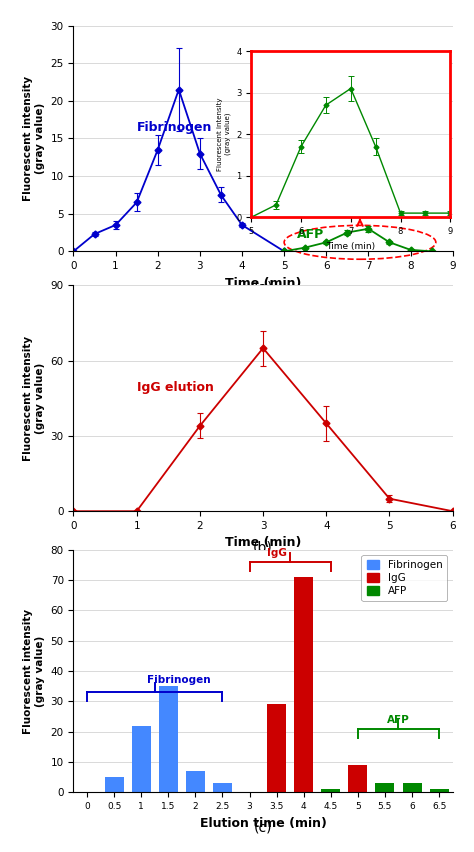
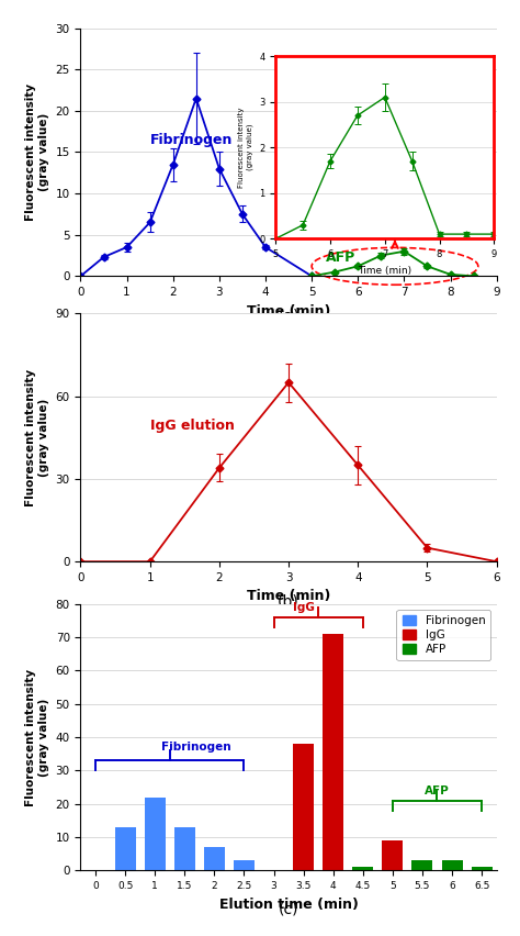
0.5: 5 -> 13
1.5: 35 -> 13
3.5: 29 -> 38
